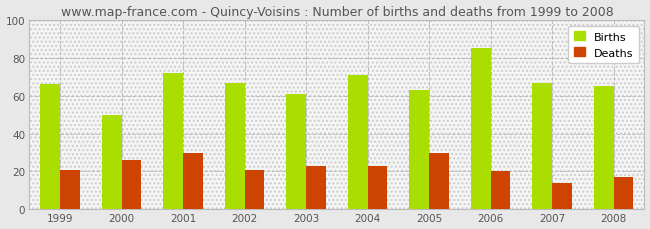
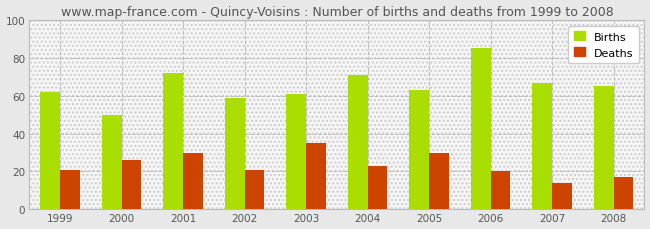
Births/1999: 66 -> 62
Births/2002: 67 -> 59
Deaths/2003: 23 -> 35
